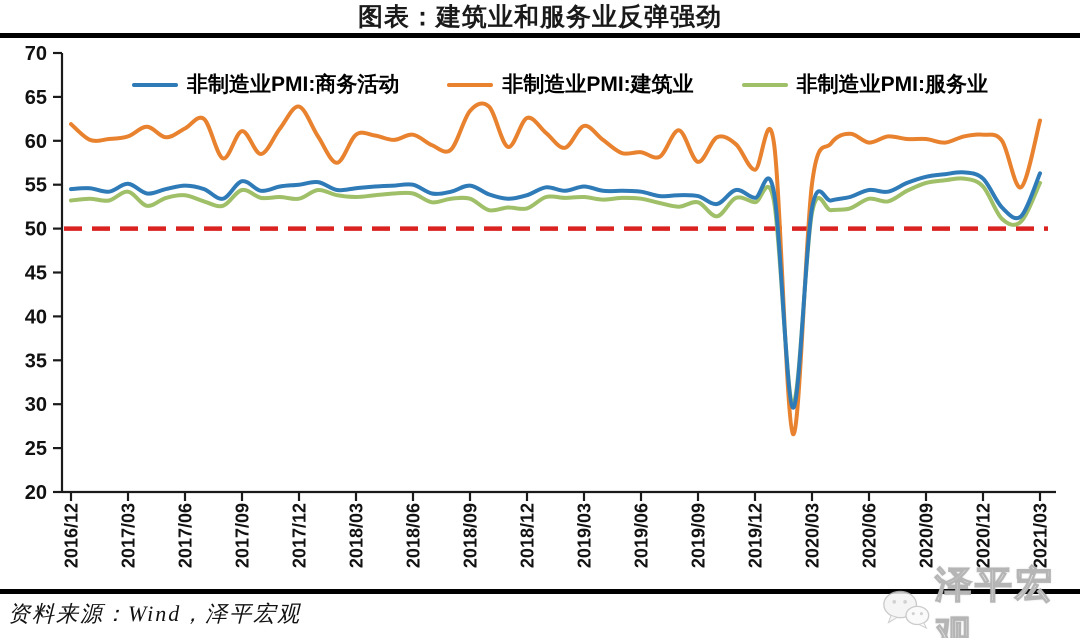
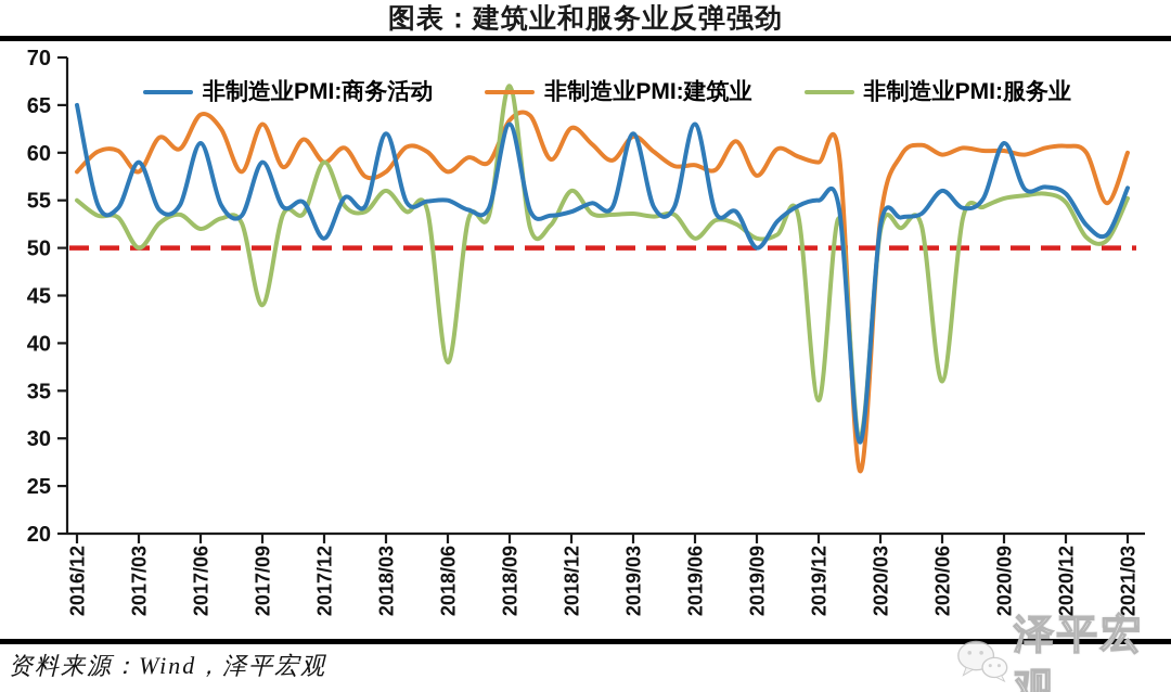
非制造业PMI:商务活动/2016/12: 54 -> 65
非制造业PMI:建筑业/2016/12: 62 -> 58
非制造业PMI:服务业/2016/12: 53 -> 55
非制造业PMI:商务活动/2017/03: 55 -> 59
非制造业PMI:建筑业/2017/03: 60 -> 58
非制造业PMI:服务业/2017/03: 54 -> 50
非制造业PMI:商务活动/2017/06: 55 -> 61
非制造业PMI:建筑业/2017/06: 61 -> 64
非制造业PMI:服务业/2017/06: 54 -> 52
非制造业PMI:商务活动/2017/09: 55 -> 59
非制造业PMI:建筑业/2017/09: 61 -> 63
非制造业PMI:服务业/2017/09: 54 -> 44
非制造业PMI:商务活动/2017/12: 55 -> 51
非制造业PMI:建筑业/2017/12: 64 -> 59
非制造业PMI:服务业/2017/12: 53 -> 59
非制造业PMI:商务活动/2018/03: 55 -> 62
非制造业PMI:建筑业/2018/03: 61 -> 58
非制造业PMI:服务业/2018/03: 54 -> 56
非制造业PMI:建筑业/2018/06: 61 -> 58
非制造业PMI:服务业/2018/06: 54 -> 38
非制造业PMI:商务活动/2018/09: 55 -> 63
非制造业PMI:服务业/2018/09: 53 -> 67
非制造业PMI:服务业/2018/12: 52 -> 56
非制造业PMI:商务活动/2019/03: 55 -> 62
非制造业PMI:商务活动/2019/06: 54 -> 63
非制造业PMI:服务业/2019/06: 53 -> 51
非制造业PMI:商务活动/2019/09: 54 -> 50
非制造业PMI:服务业/2019/09: 53 -> 51
非制造业PMI:商务活动/2019/12: 54 -> 55
非制造业PMI:建筑业/2019/12: 57 -> 59
非制造业PMI:服务业/2019/12: 53 -> 34
非制造业PMI:建筑业/2020/03: 55 -> 53
非制造业PMI:商务活动/2020/06: 54 -> 56
非制造业PMI:服务业/2020/06: 53 -> 36
非制造业PMI:商务活动/2020/09: 56 -> 61
非制造业PMI:建筑业/2021/03: 62 -> 60
